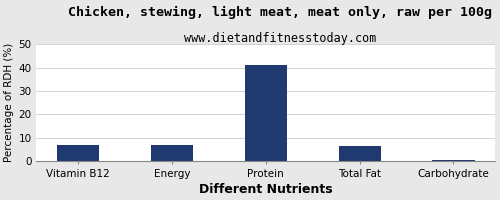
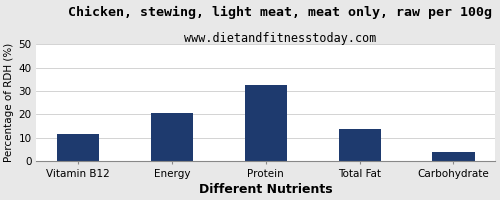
Vitamin B12: 7.0 -> 11.5
Energy: 7.0 -> 20.5
Protein: 41.0 -> 32.5
Total Fat: 6.5 -> 13.5
Carbohydrate: 0.5 -> 4.0
